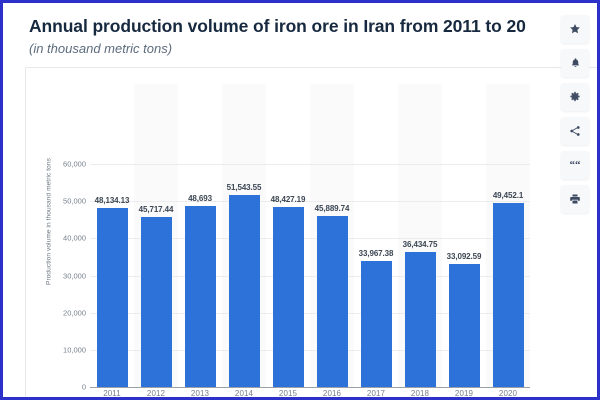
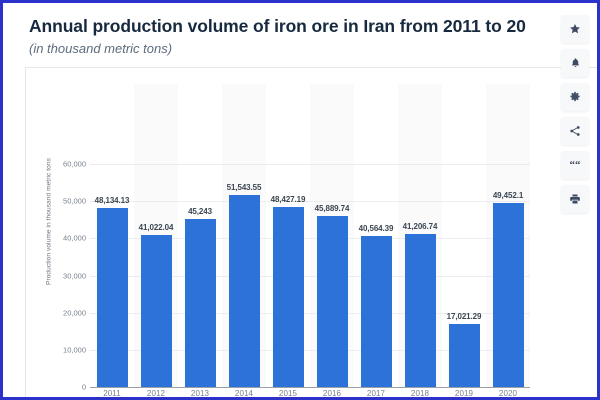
2012: 45,717.44 -> 41,022.04
2013: 48,693 -> 45,243
2017: 33,967.38 -> 40,564.39
2018: 36,434.75 -> 41,206.74
2019: 33,092.59 -> 17,021.29
